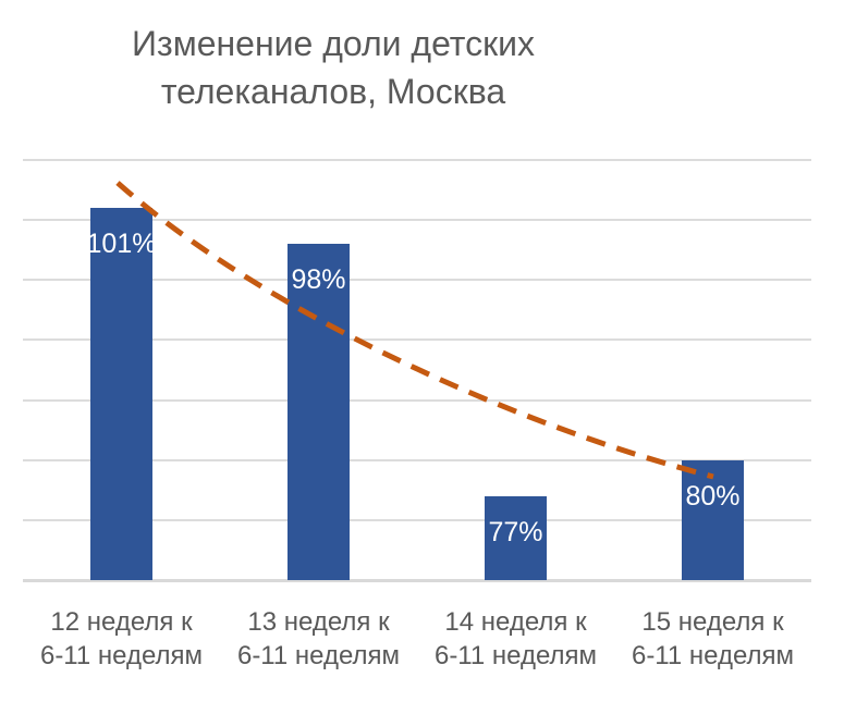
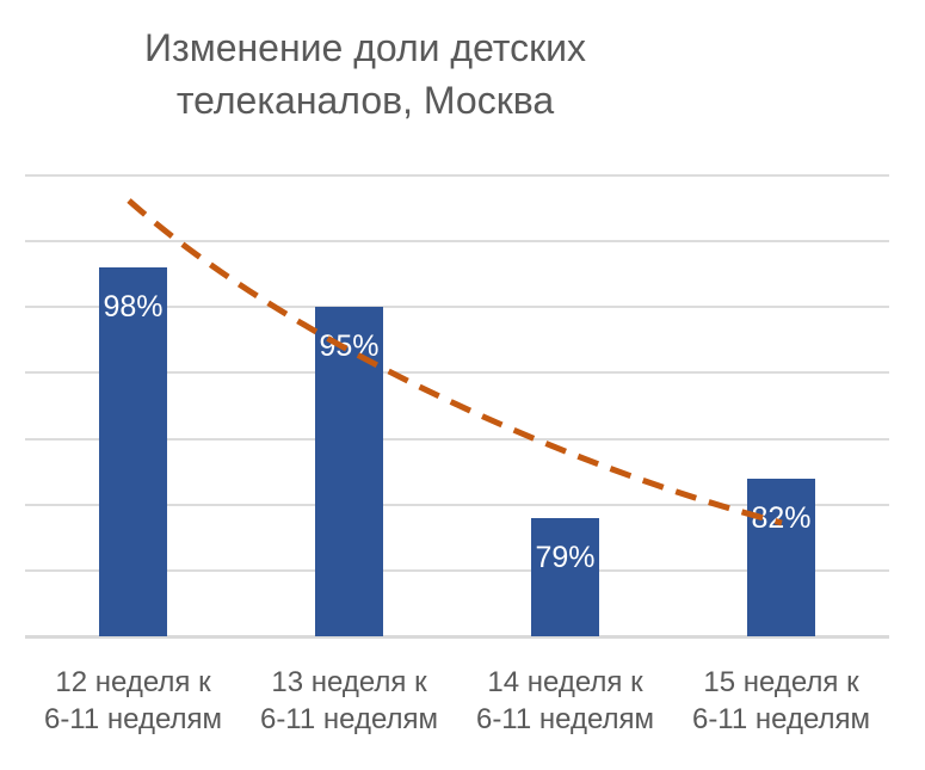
12 неделя к 6-11 неделям: 101% -> 98%
13 неделя к 6-11 неделям: 98% -> 95%
14 неделя к 6-11 неделям: 77% -> 79%
15 неделя к 6-11 неделям: 80% -> 82%
